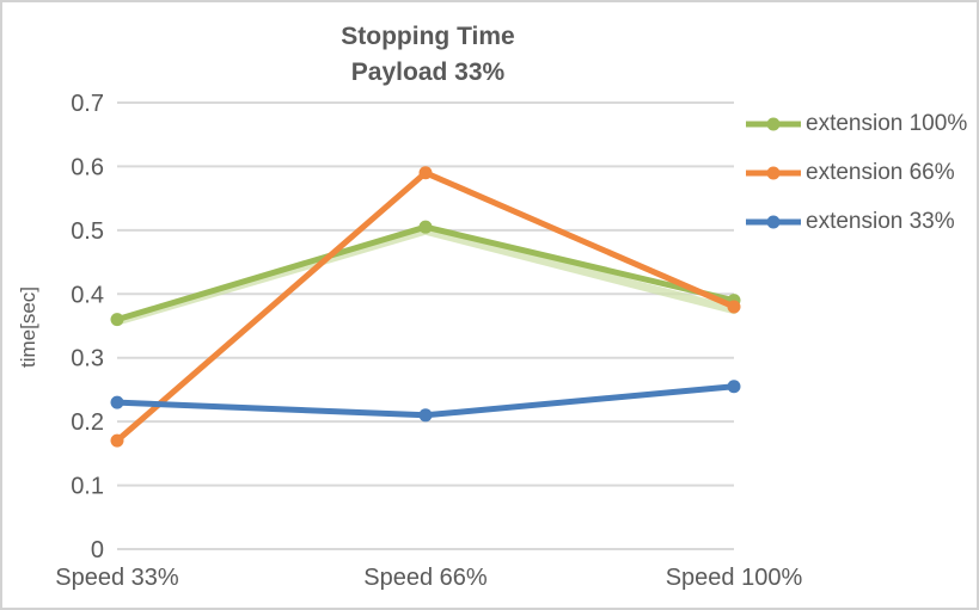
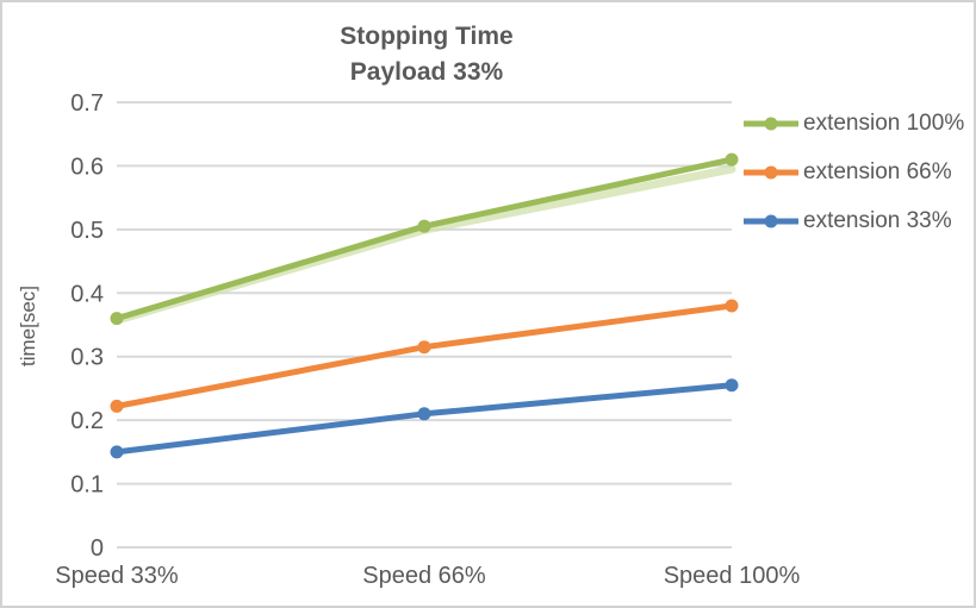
extension 66%/Speed 33%: 0.17 -> 0.22
extension 33%/Speed 33%: 0.23 -> 0.15
extension 66%/Speed 66%: 0.59 -> 0.32
extension 100%/Speed 100%: 0.39 -> 0.61
